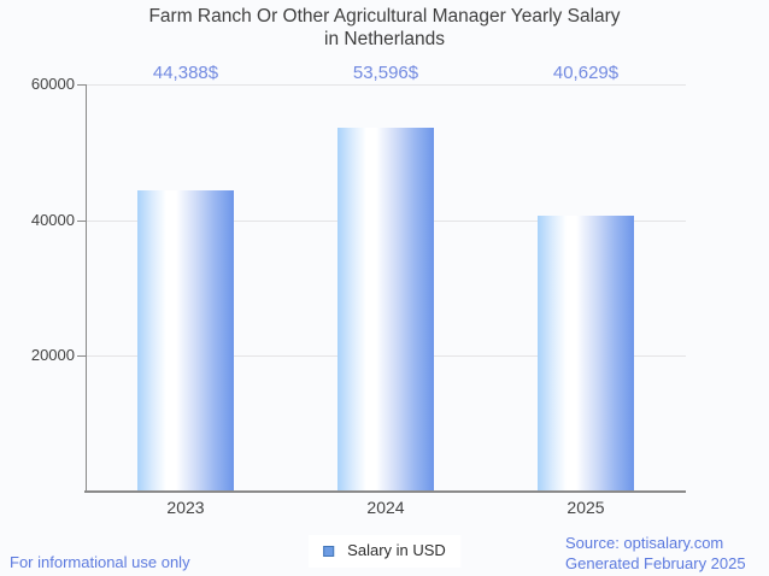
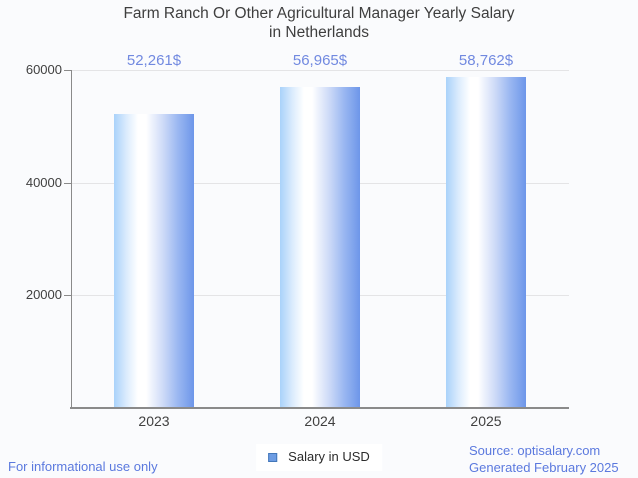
2023: 44,388 -> 52,261
2024: 53,596 -> 56,965
2025: 40,629 -> 58,762
